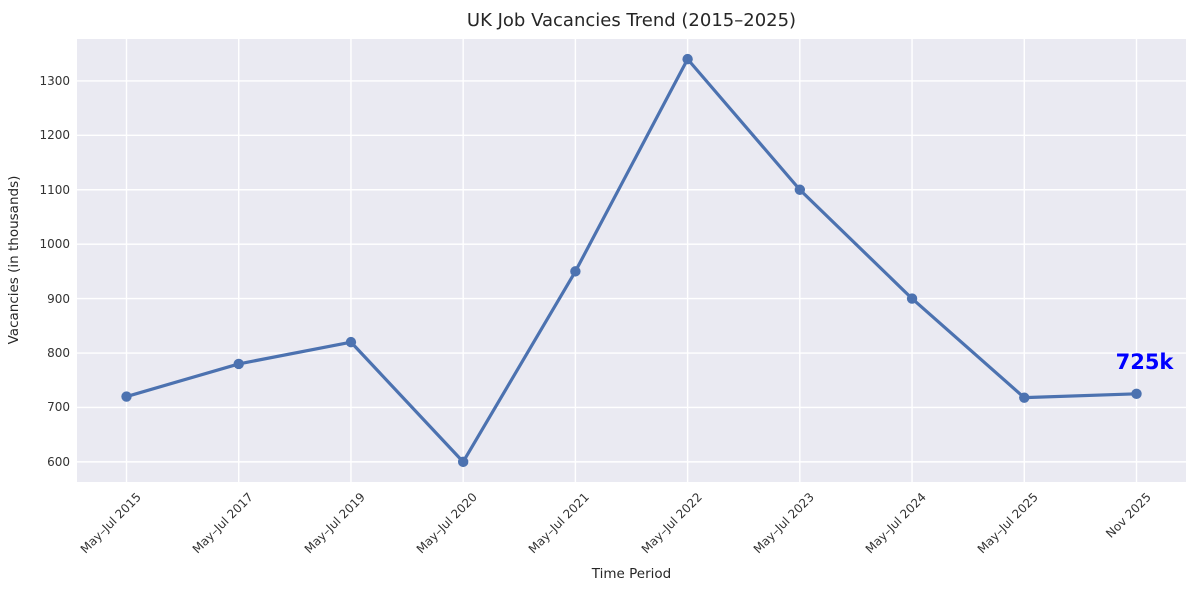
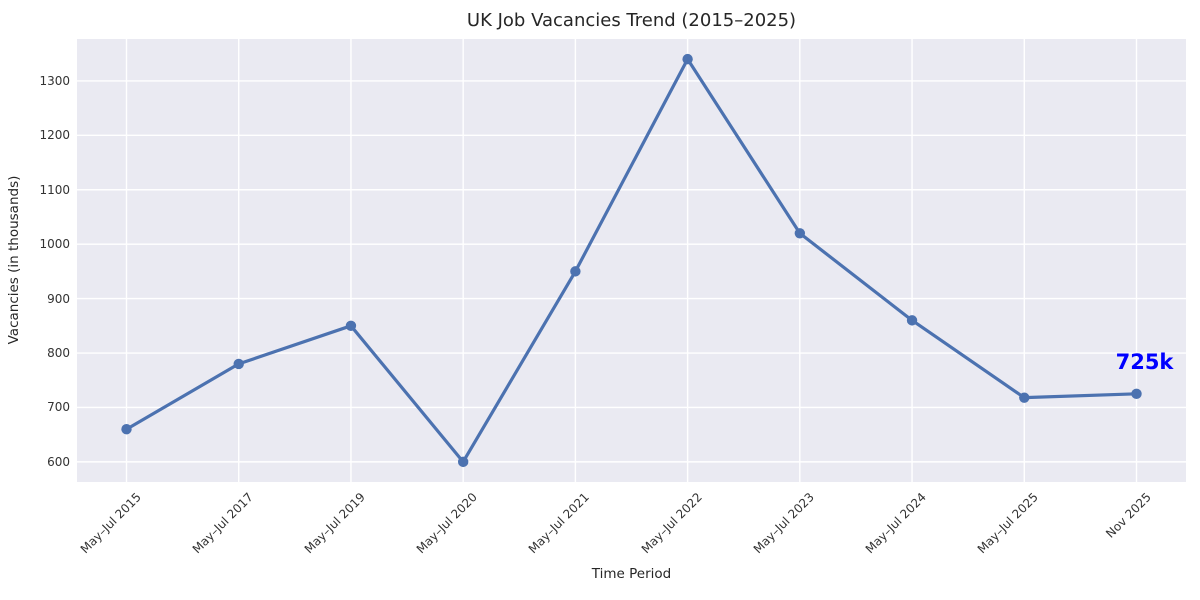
May–Jul 2015: 720 -> 660
May–Jul 2019: 820 -> 850
May–Jul 2023: 1100 -> 1020
May–Jul 2024: 900 -> 860
